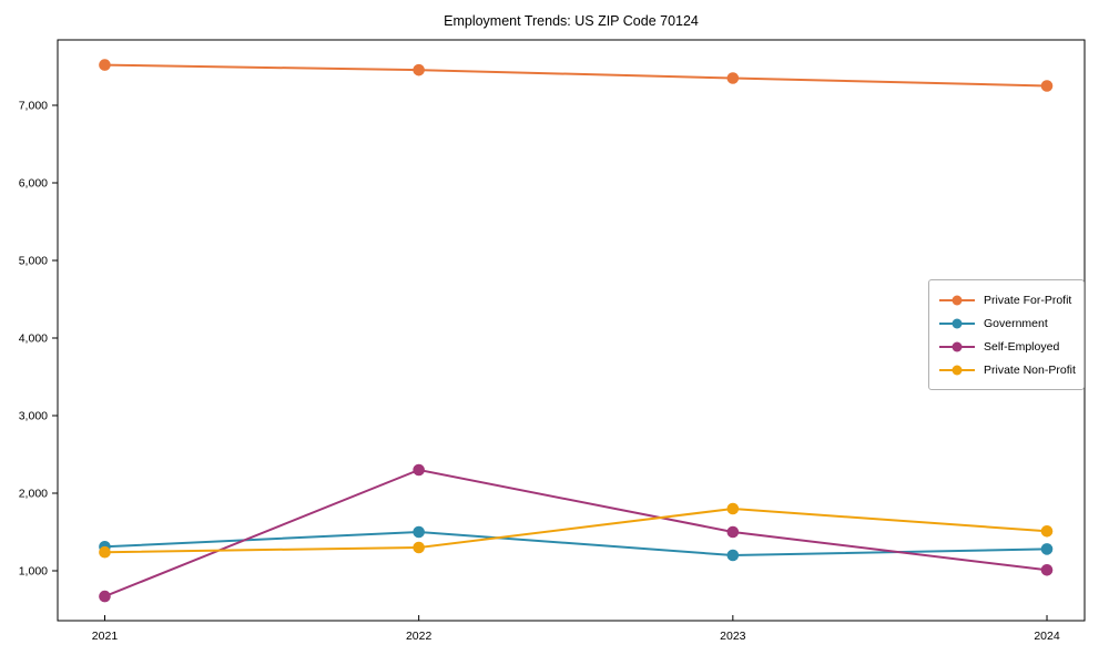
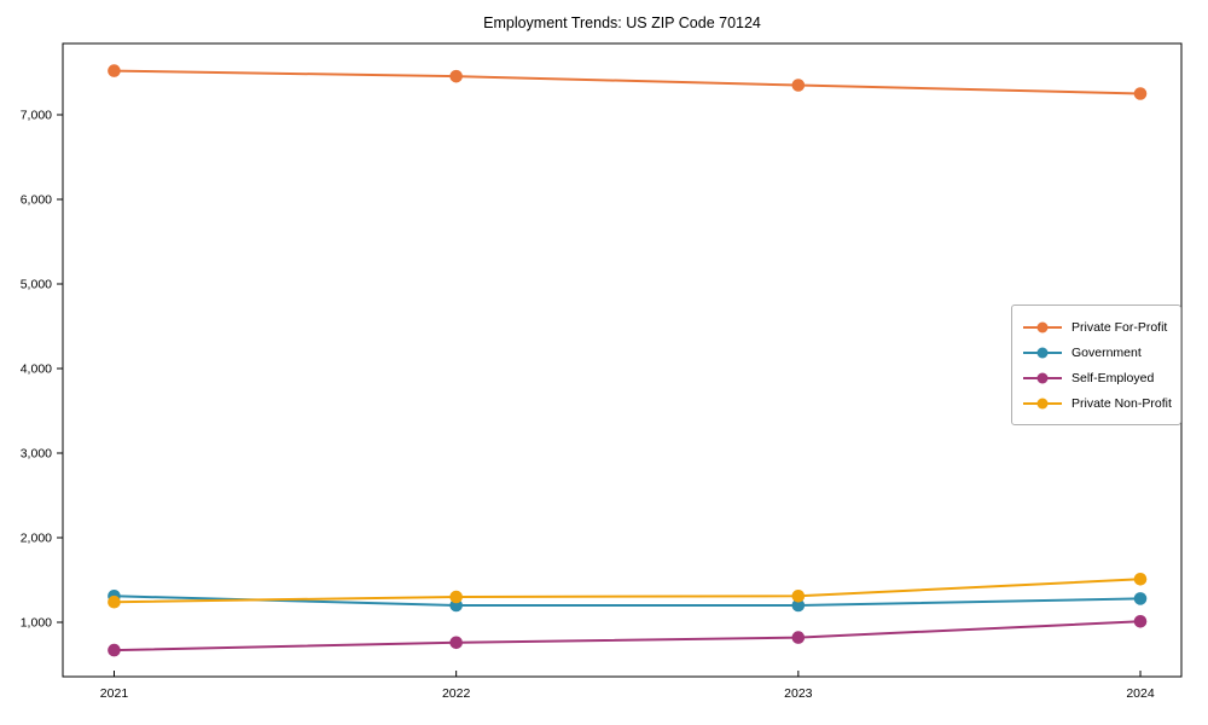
Government/2022: 1500 -> 1200
Self-Employed/2022: 2300 -> 800
Self-Employed/2023: 1500 -> 800
Private Non-Profit/2023: 1800 -> 1300
